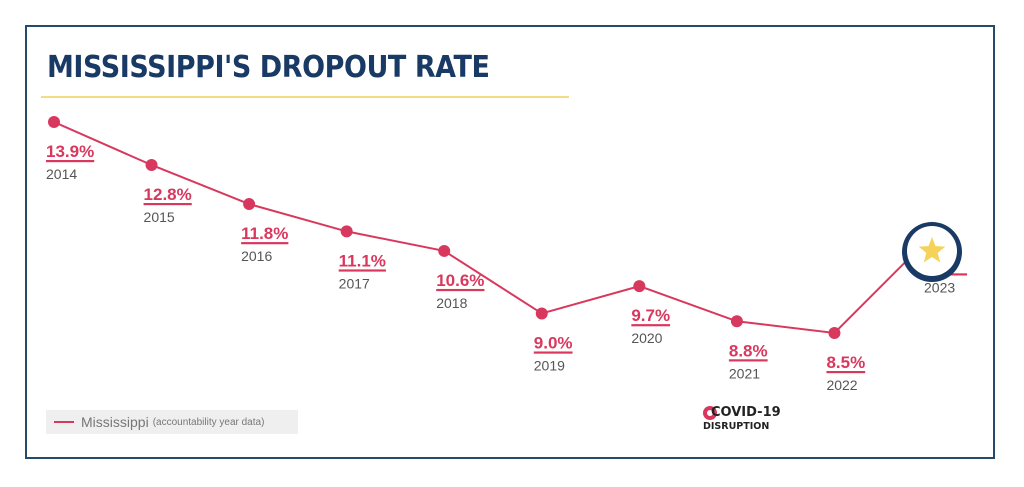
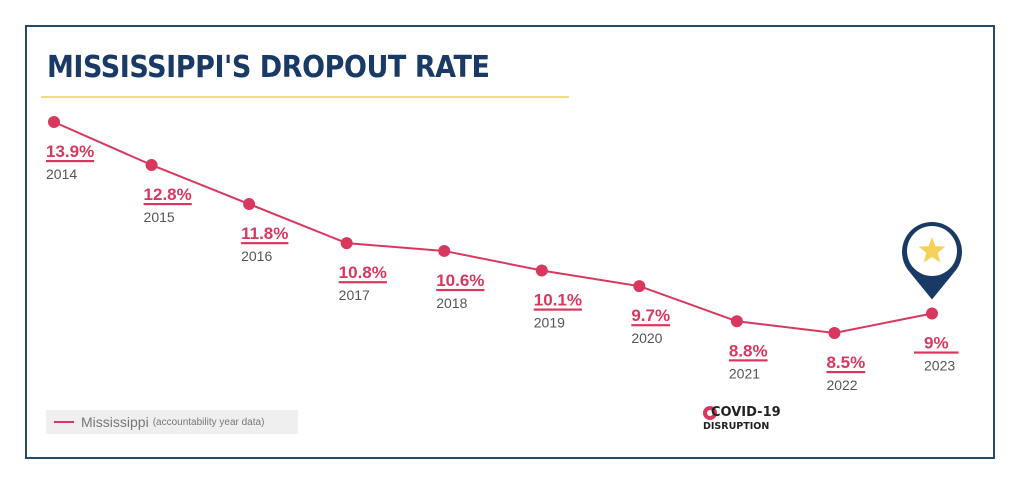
2017: 11.1% -> 10.8%
2019: 9.0% -> 10.1%
2023: 11% -> 9%
